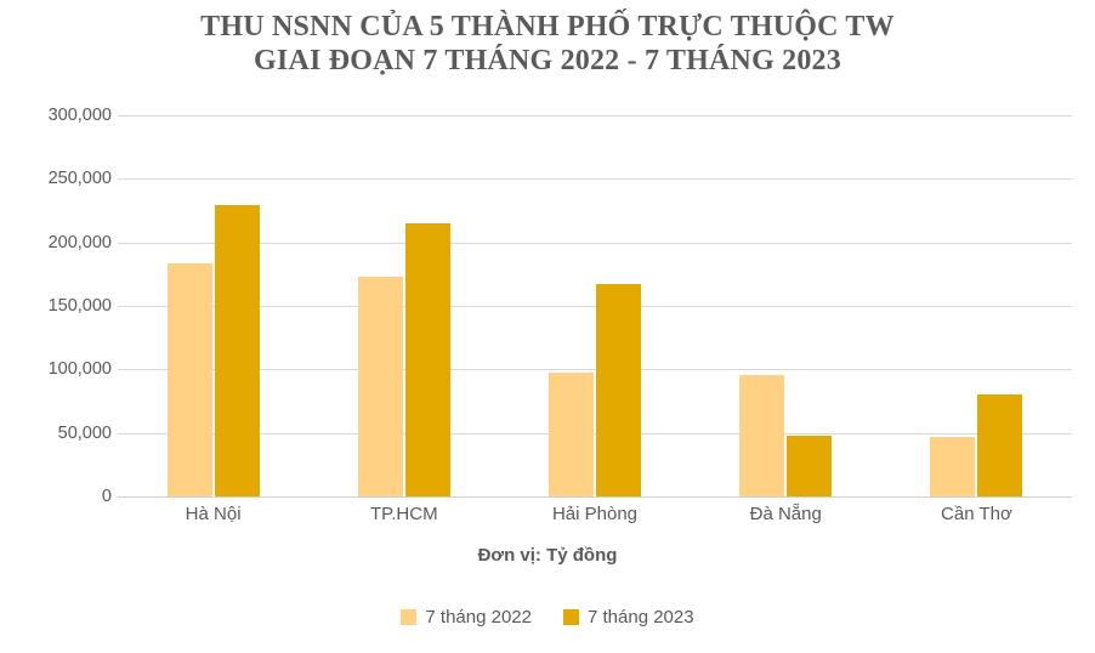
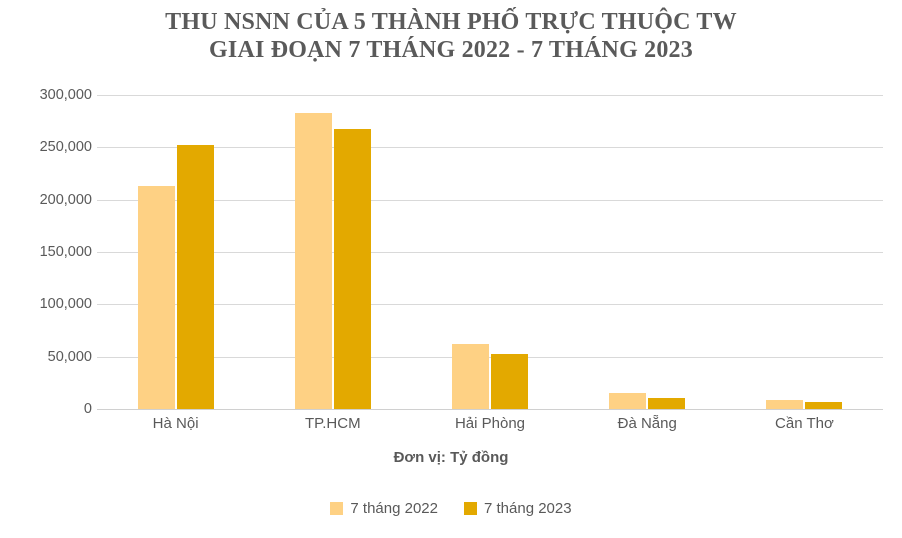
7 tháng 2022/Hà Nội: 183000 -> 213000
7 tháng 2023/Hà Nội: 229000 -> 252000
7 tháng 2022/TP.HCM: 173000 -> 283000
7 tháng 2023/TP.HCM: 215000 -> 268000
7 tháng 2022/Hải Phòng: 97000 -> 62000
7 tháng 2023/Hải Phòng: 167000 -> 53000
7 tháng 2022/Đà Nẵng: 96000 -> 16000
7 tháng 2023/Đà Nẵng: 48000 -> 11000
7 tháng 2022/Cần Thơ: 47000 -> 8000
7 tháng 2023/Cần Thơ: 80000 -> 7000
